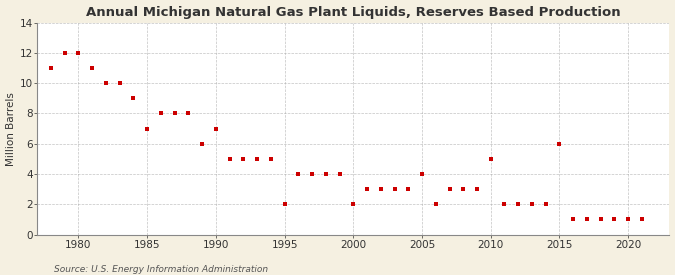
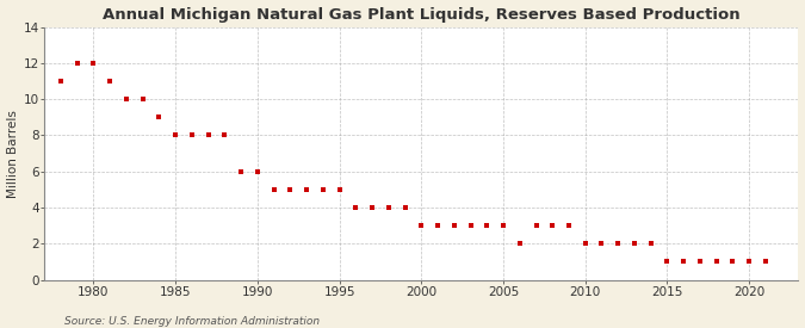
1985: 7 -> 8
1990: 7 -> 6
1995: 2 -> 5
2000: 2 -> 3
2005: 4 -> 3
2010: 5 -> 2
2015: 6 -> 1
